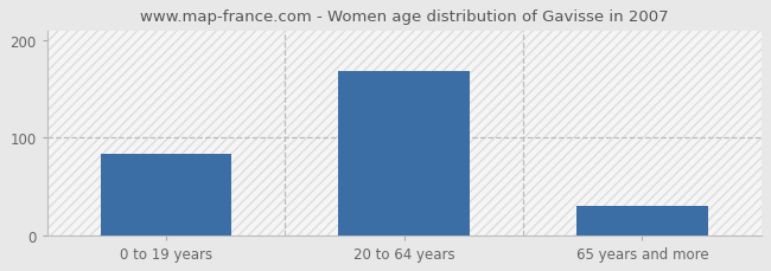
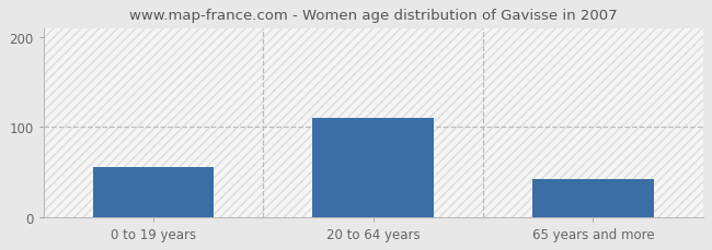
0 to 19 years: 83 -> 56
20 to 64 years: 168 -> 110
65 years and more: 30 -> 42
